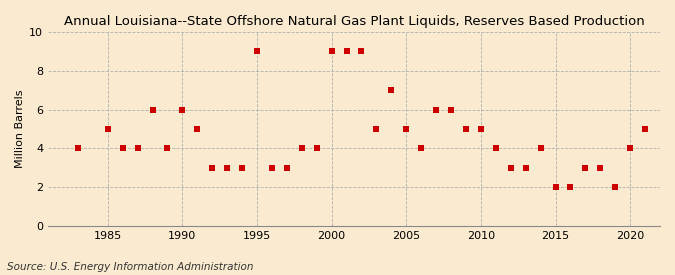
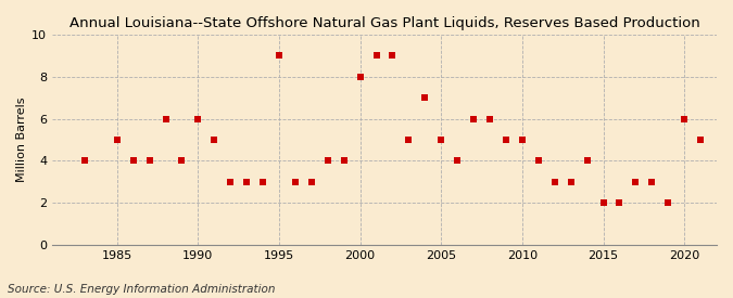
2000: 9 -> 8
2020: 4 -> 6
